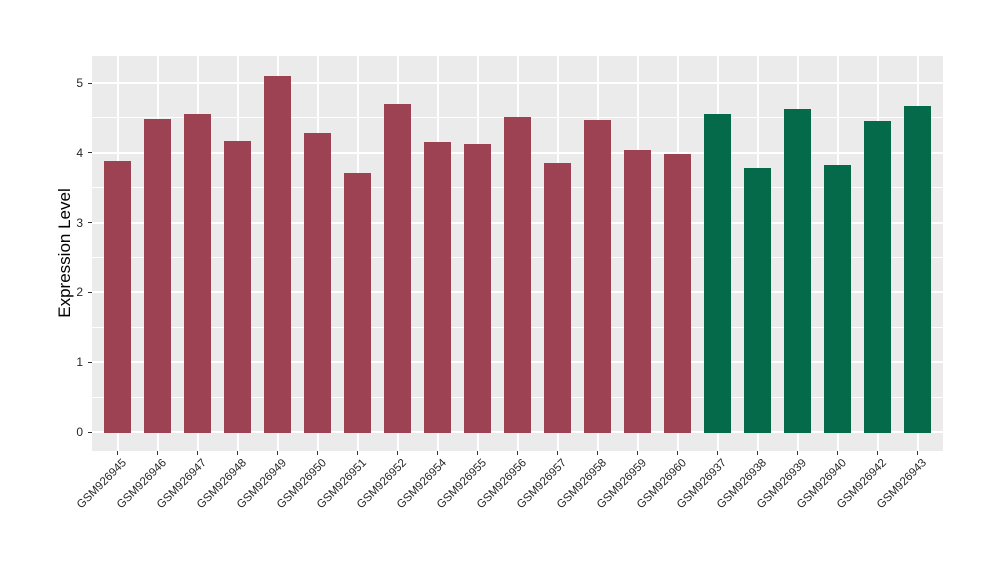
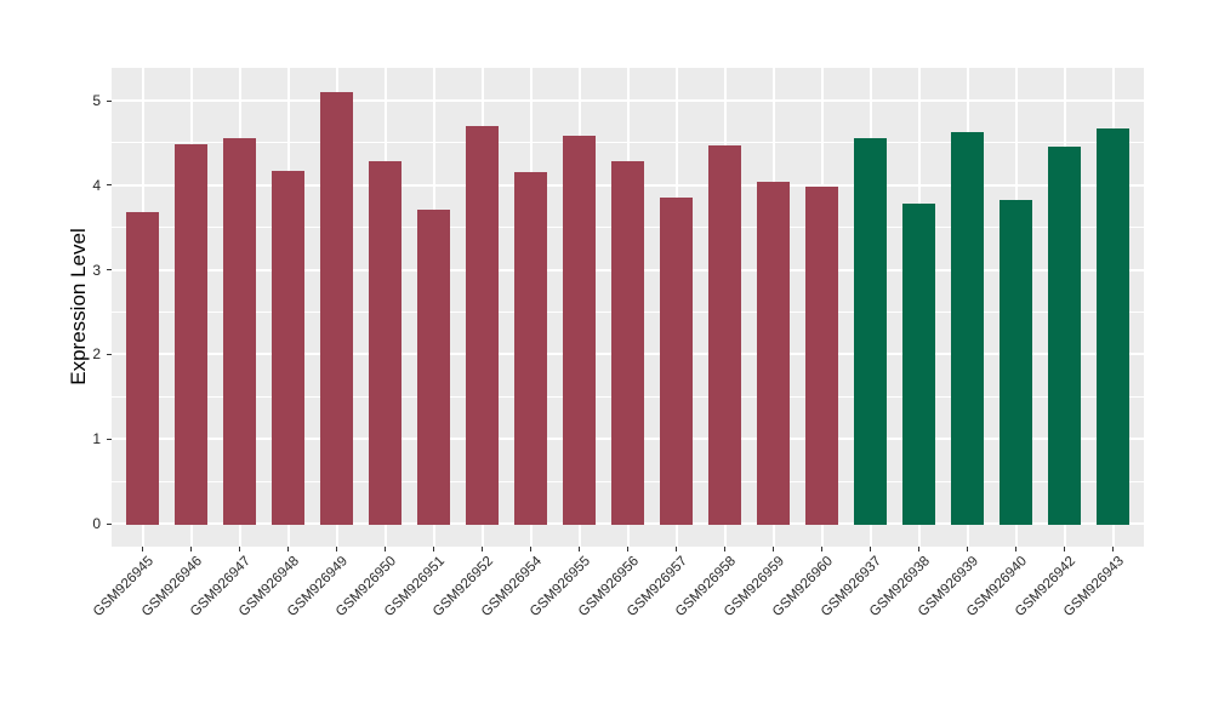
GSM926945: 3.9 -> 3.7
GSM926955: 4.1 -> 4.6
GSM926956: 4.5 -> 4.3
